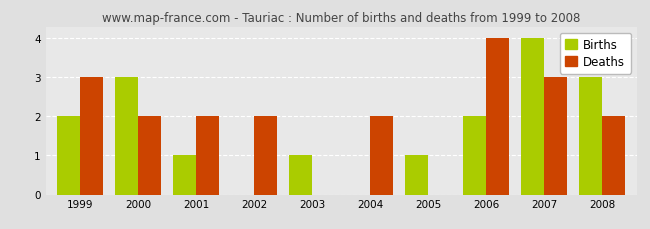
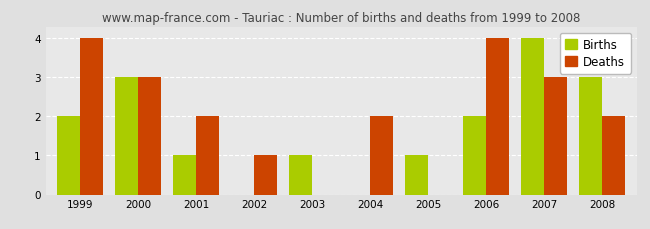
Deaths/1999: 3 -> 4
Deaths/2000: 2 -> 3
Deaths/2002: 2 -> 1
